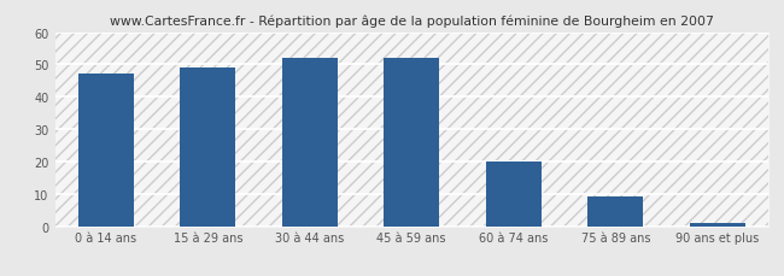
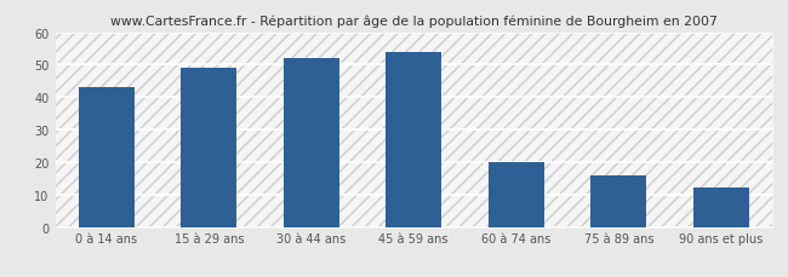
0 à 14 ans: 47 -> 43
45 à 59 ans: 52 -> 54
75 à 89 ans: 9 -> 16
90 ans et plus: 1 -> 12
